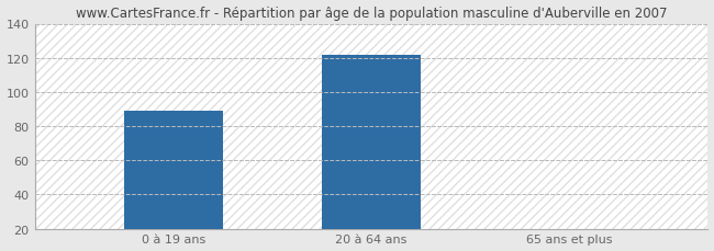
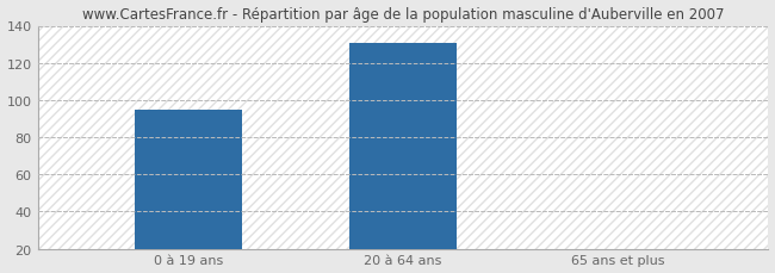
0 à 19 ans: 89 -> 95
20 à 64 ans: 122 -> 131
